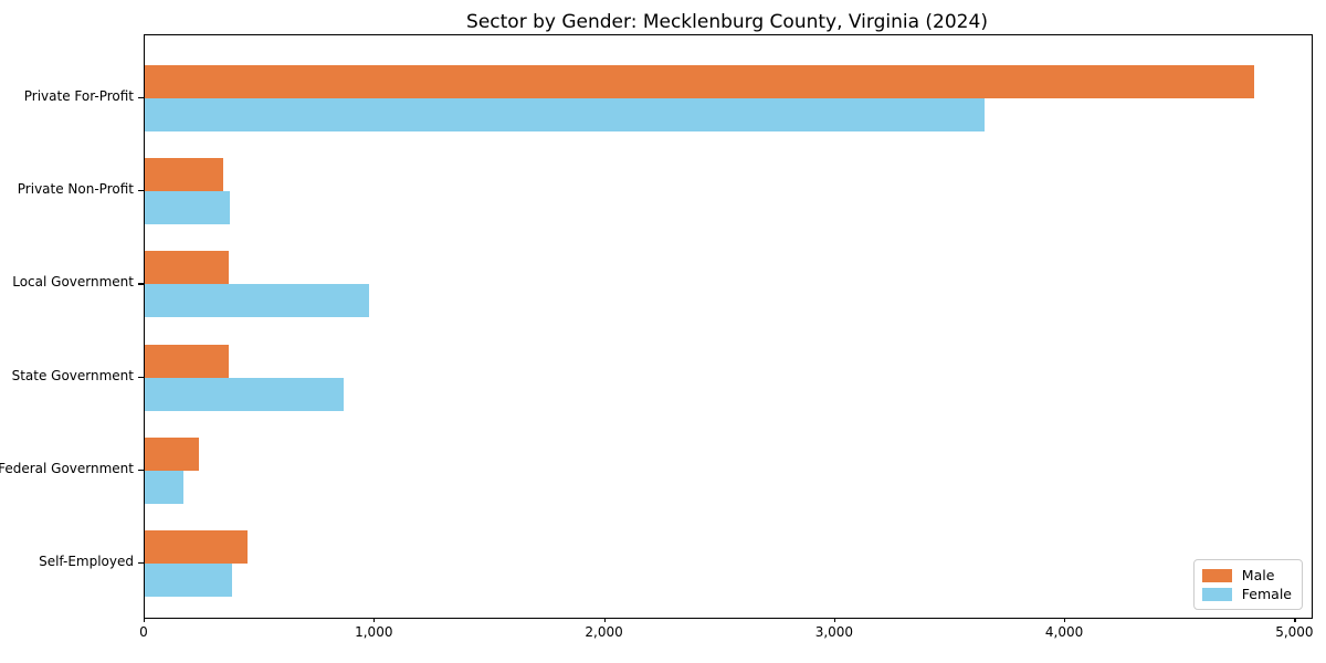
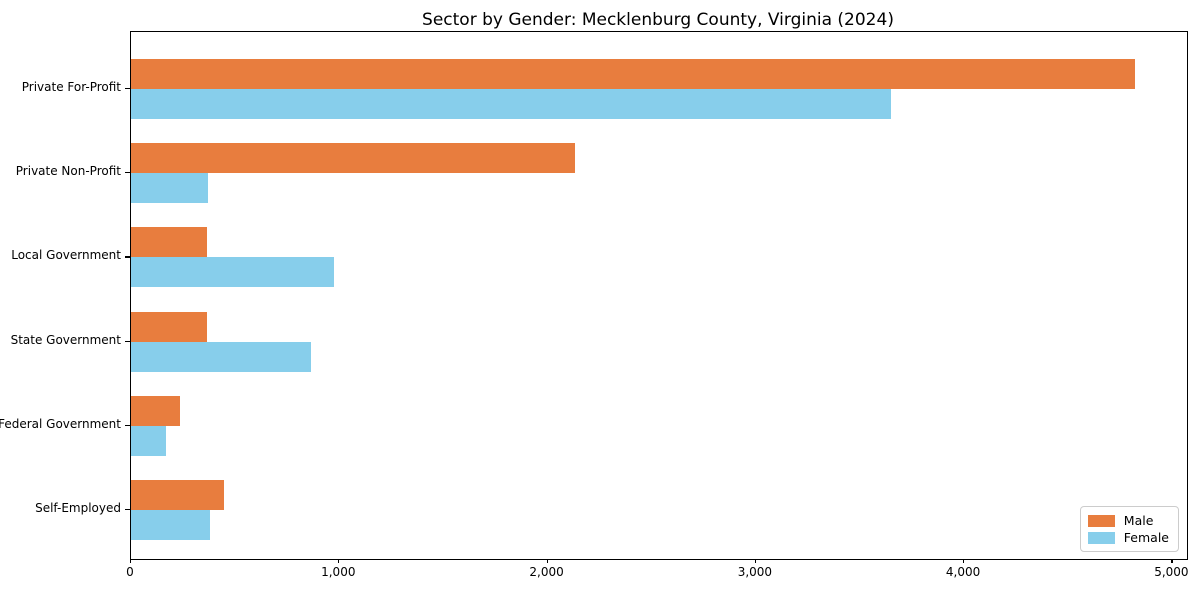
Male/Private Non-Profit: 340 -> 2130
